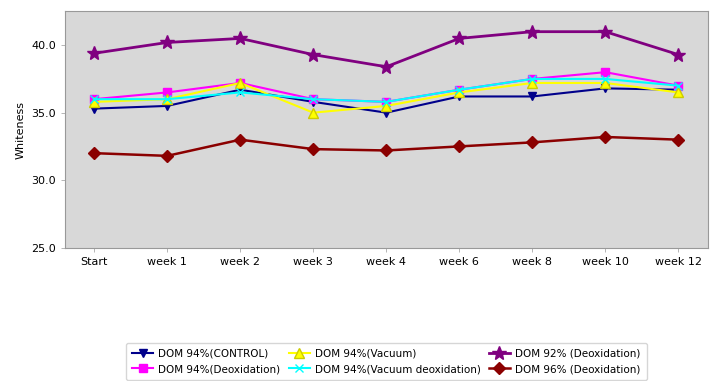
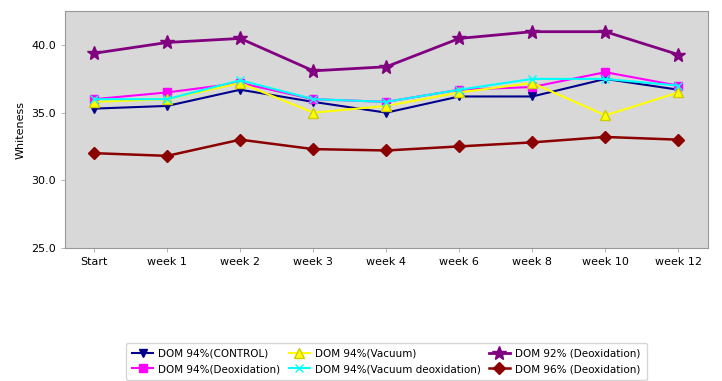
DOM 94%(Vacuum deoxidation)/week 2: 36.5 -> 37.4
DOM 92% (Deoxidation)/week 3: 39.3 -> 38.1
DOM 94%(Deoxidation)/week 8: 37.5 -> 36.9
DOM 94%(CONTROL)/week 10: 36.8 -> 37.5
DOM 94%(Vacuum)/week 10: 37.2 -> 34.8
